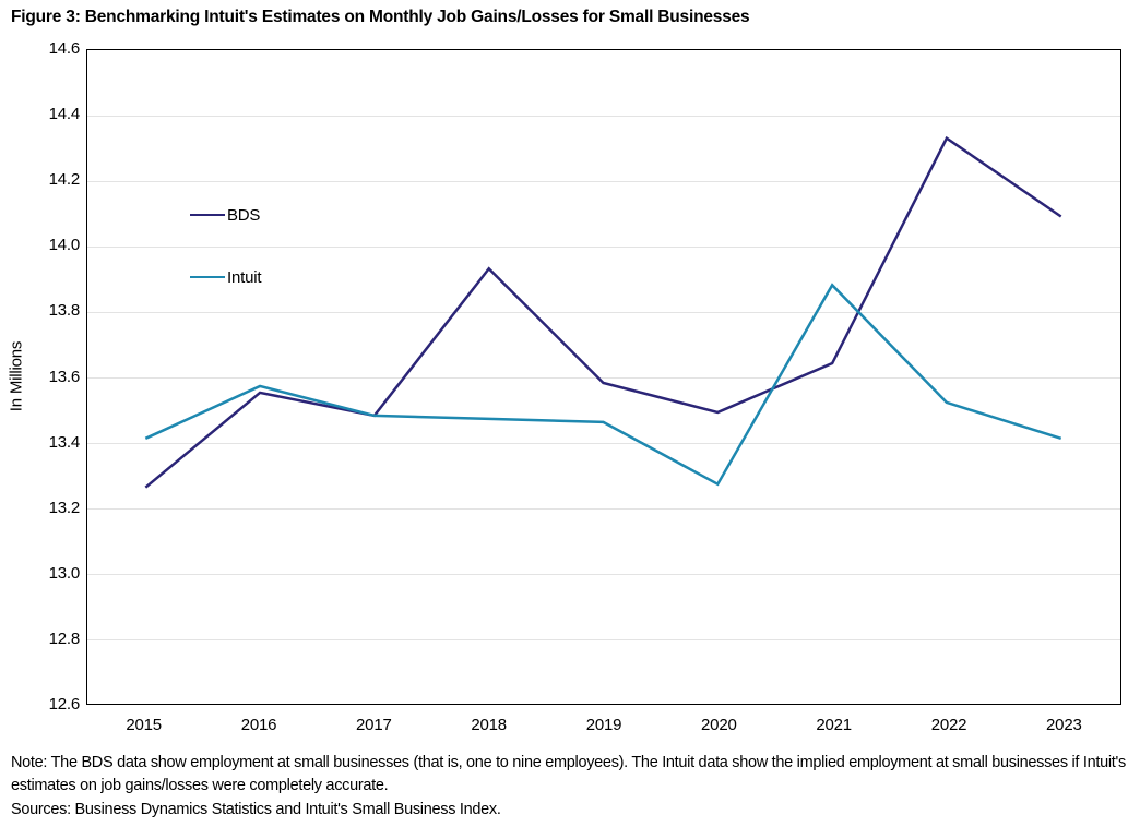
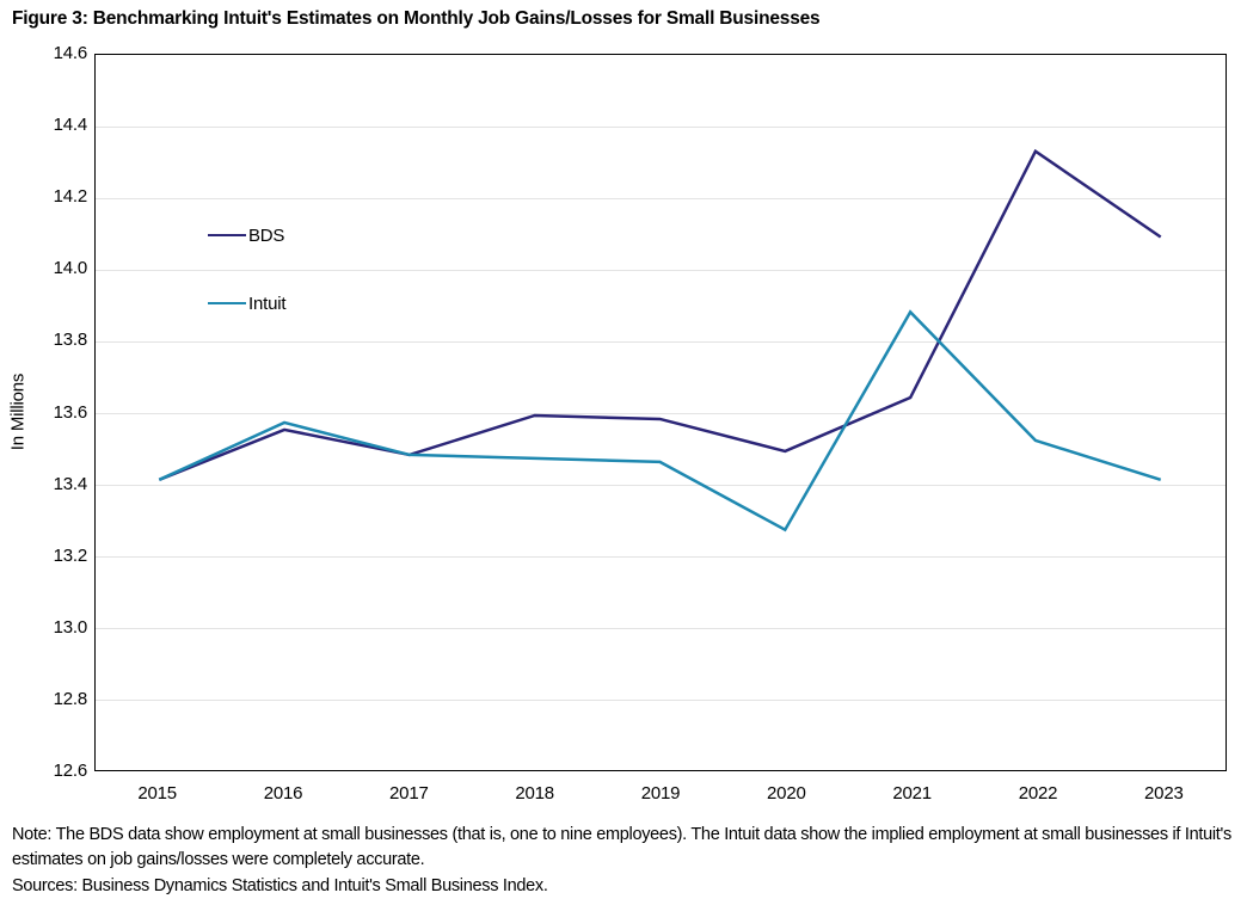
BDS/2015: 13.26 -> 13.41
BDS/2018: 13.93 -> 13.59
